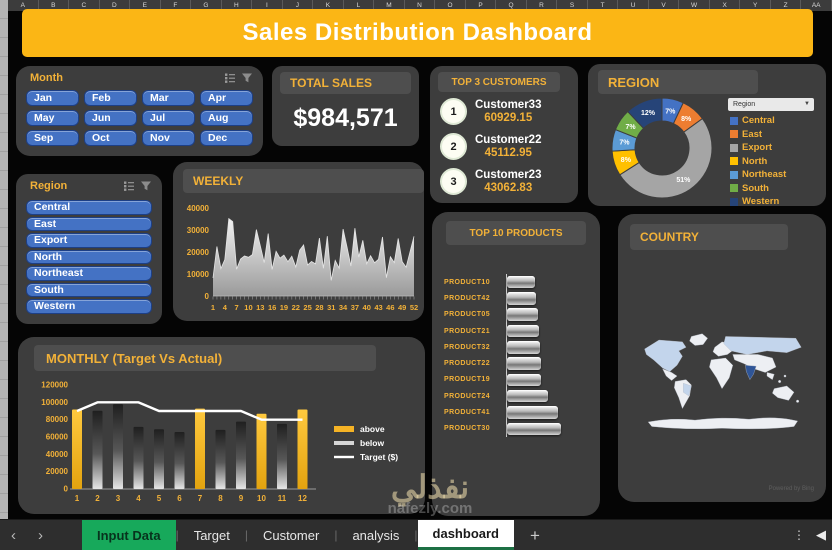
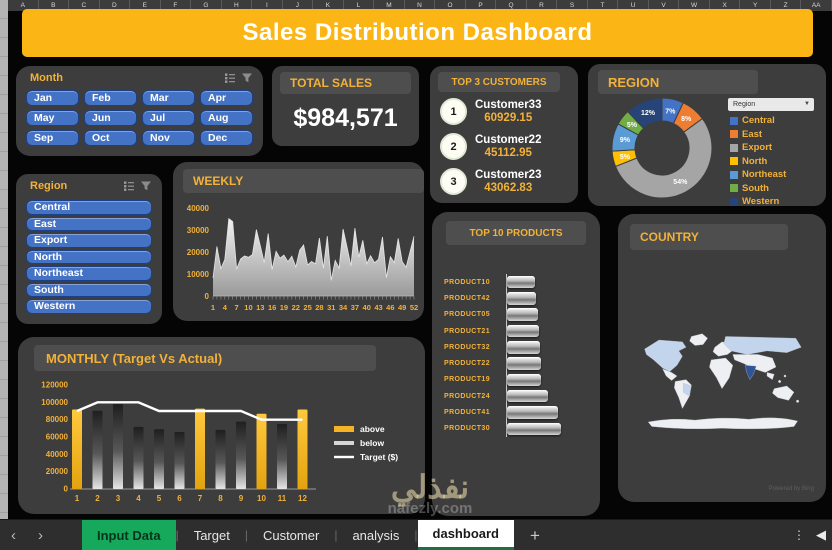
REGION/Export: 51% -> 54%
REGION/North: 8% -> 5%
REGION/Northeast: 7% -> 9%
REGION/South: 7% -> 5%
